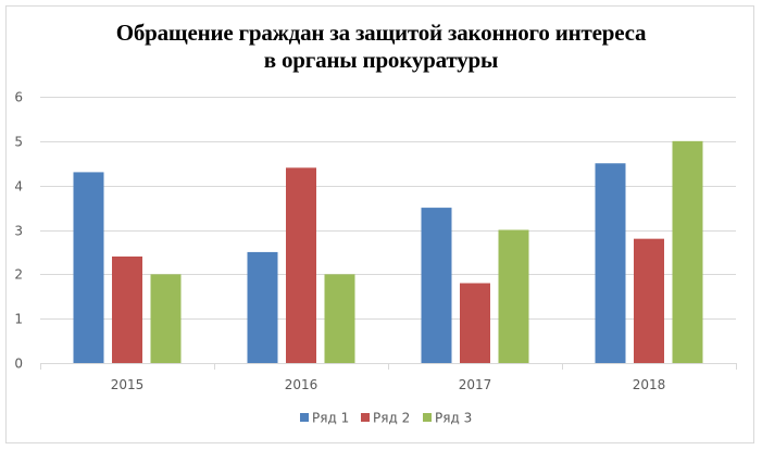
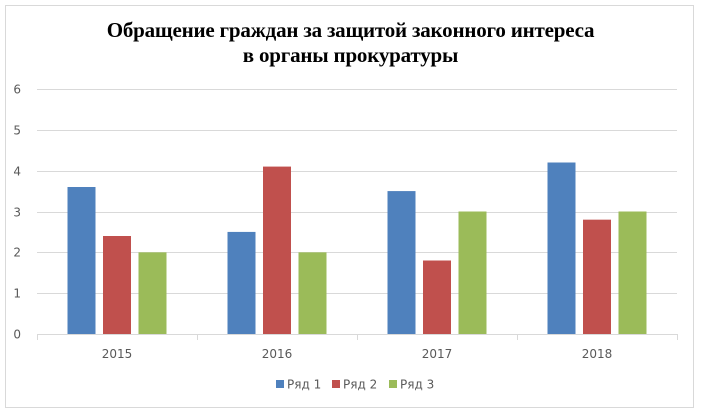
Ряд 1/2015: 4.3 -> 3.6
Ряд 2/2016: 4.4 -> 4.1
Ряд 1/2018: 4.5 -> 4.2
Ряд 3/2018: 5 -> 3
